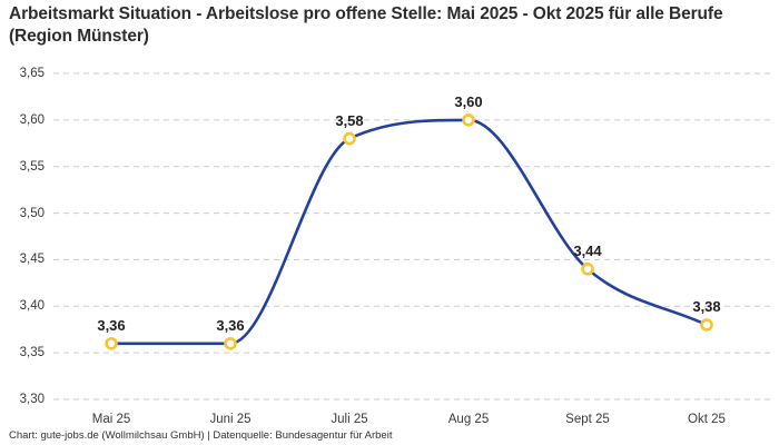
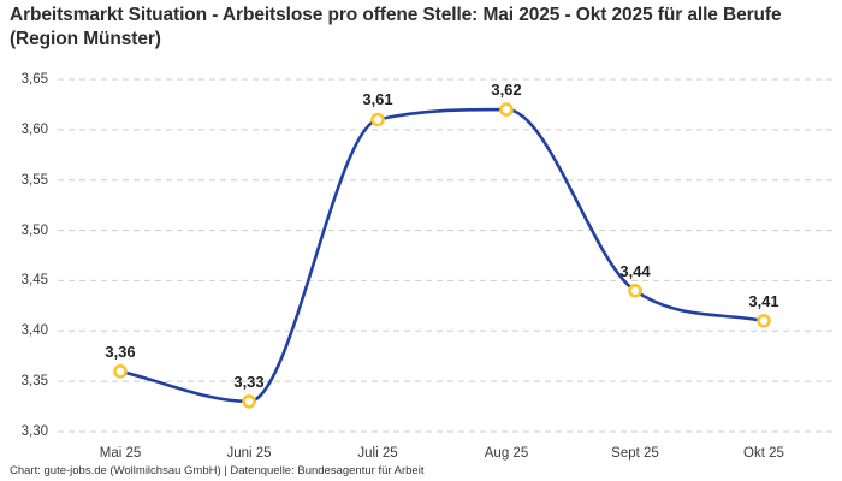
Juni 25: 3,36 -> 3,33
Juli 25: 3,58 -> 3,61
Aug 25: 3,60 -> 3,62
Okt 25: 3,38 -> 3,41
